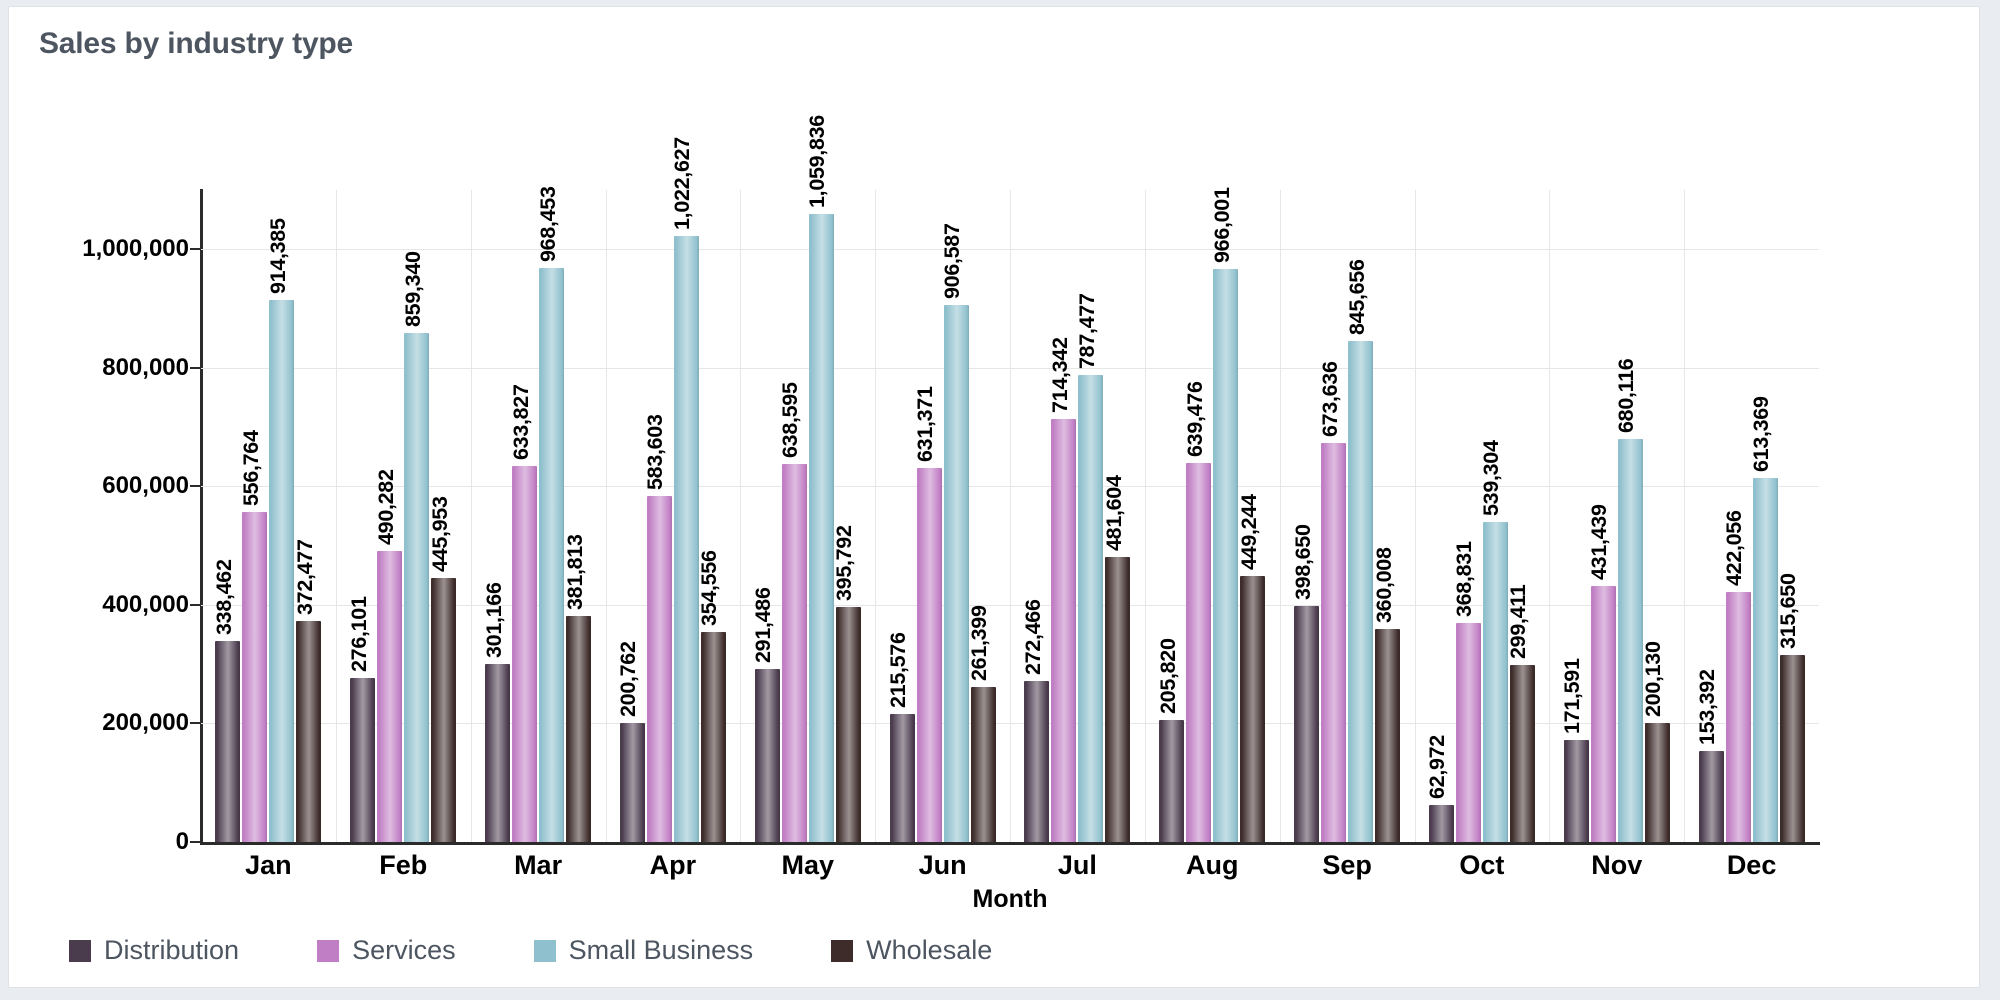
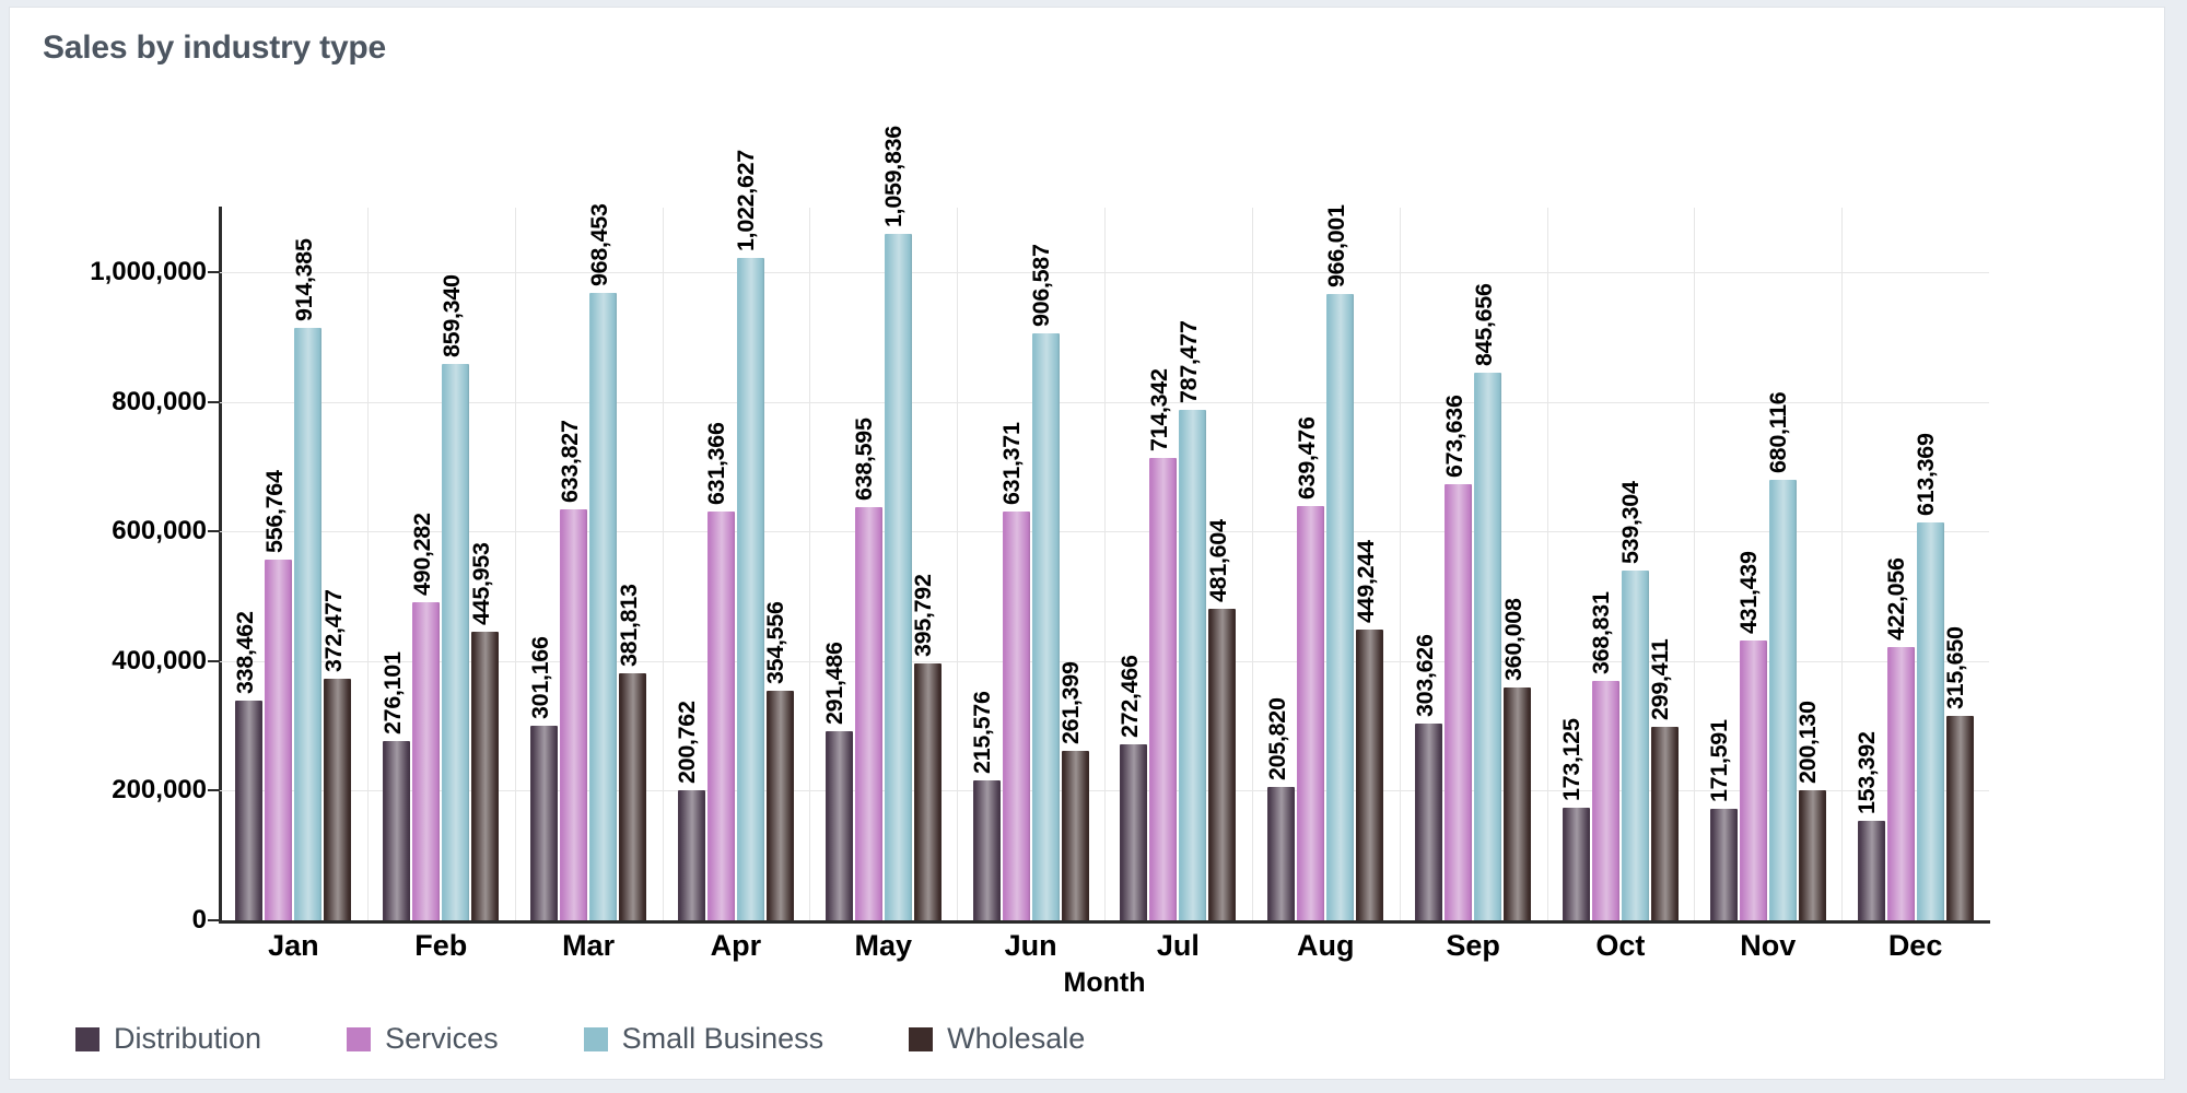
Services/Apr: 583,603 -> 631,366
Distribution/Sep: 398,650 -> 303,626
Distribution/Oct: 62,972 -> 173,125
